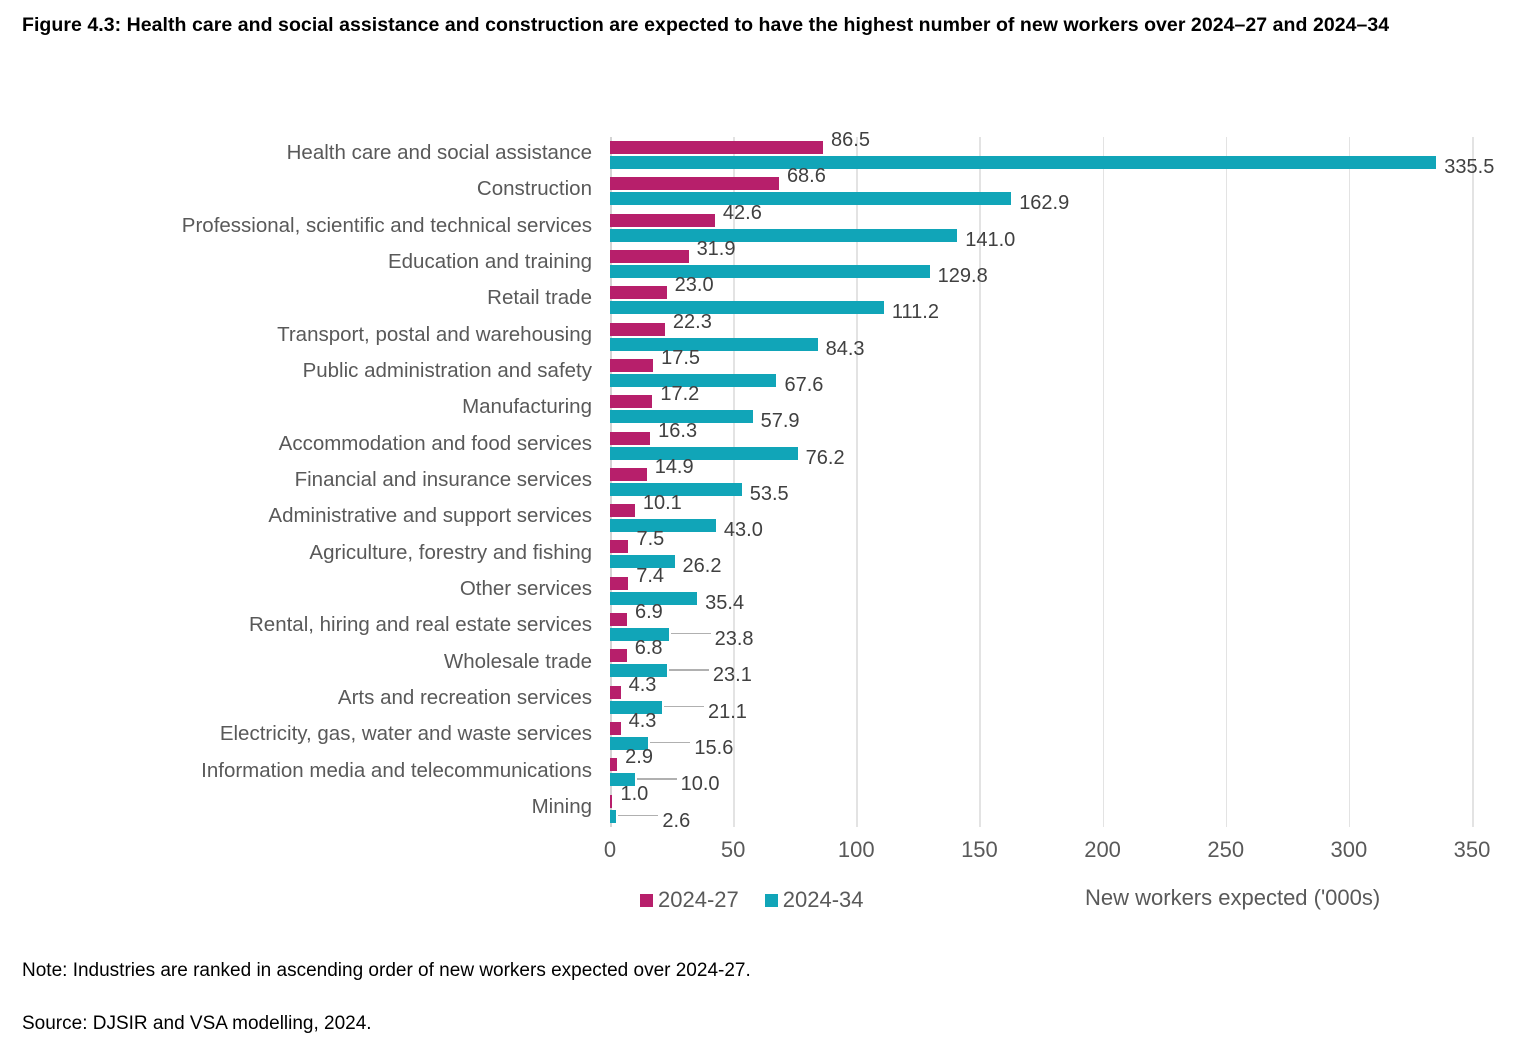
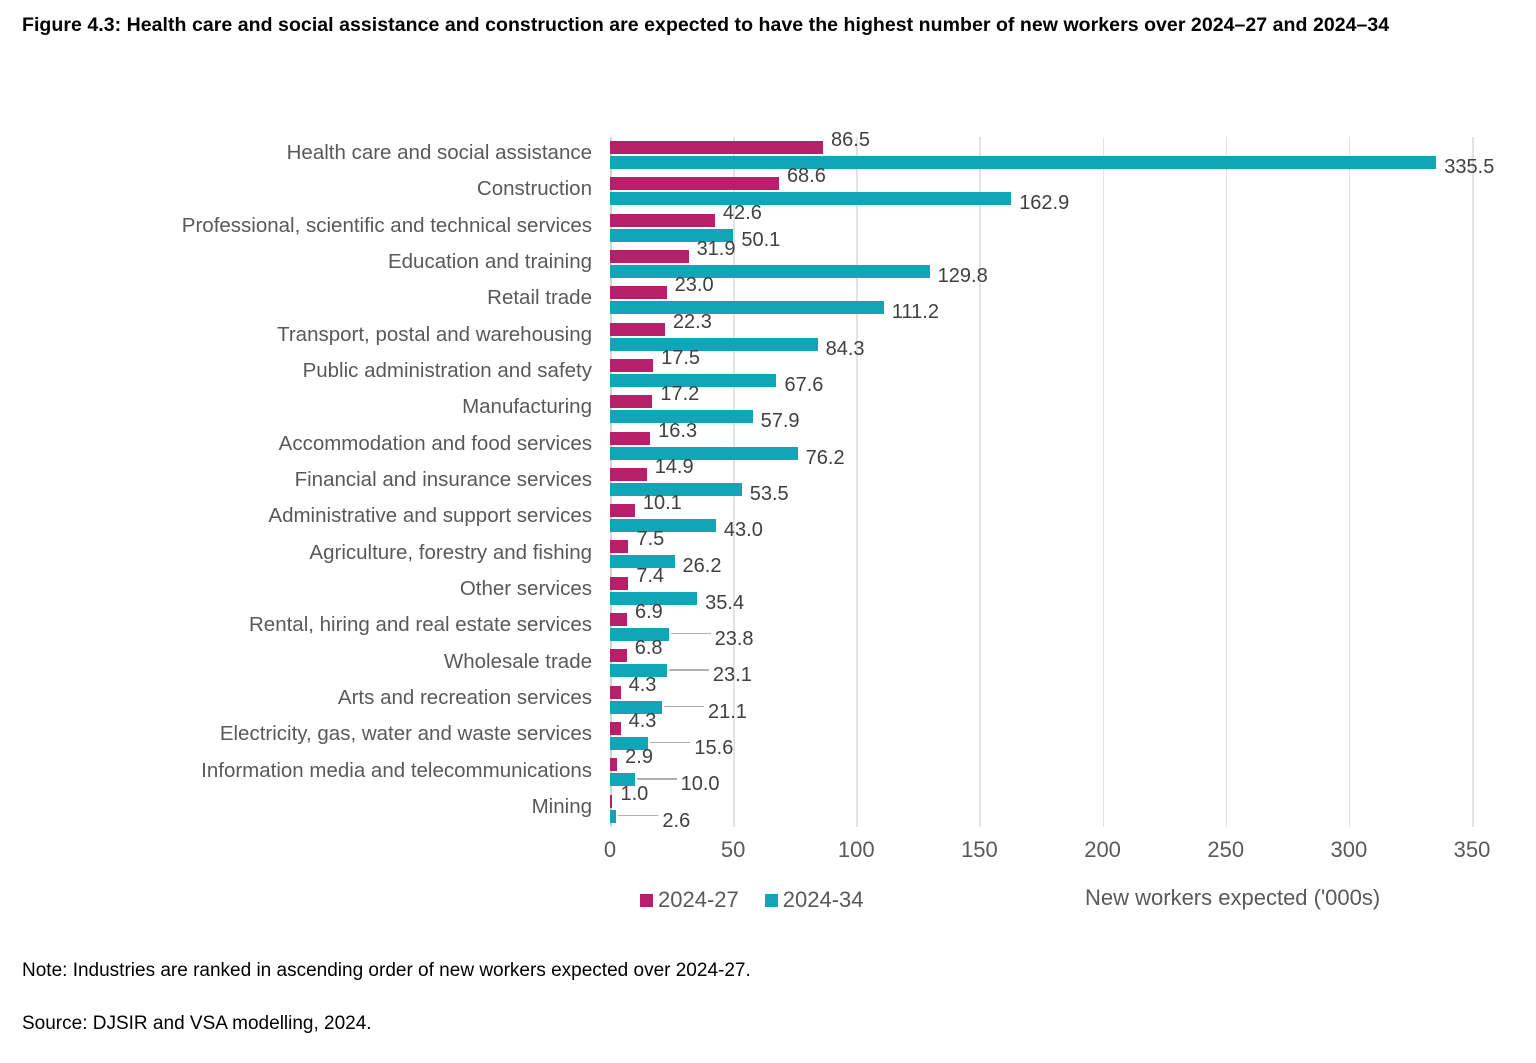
2024-34/Professional, scientific and technical services: 141.0 -> 50.1
